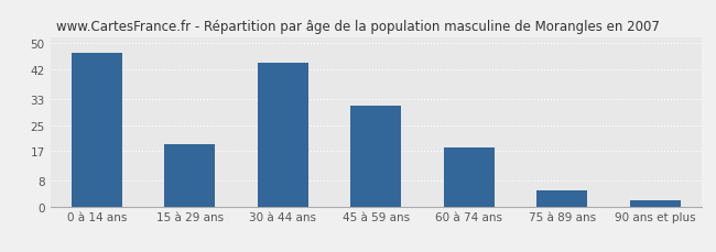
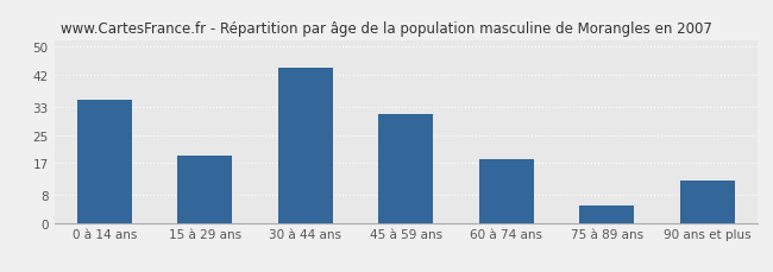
0 à 14 ans: 47 -> 35
90 ans et plus: 2 -> 12
